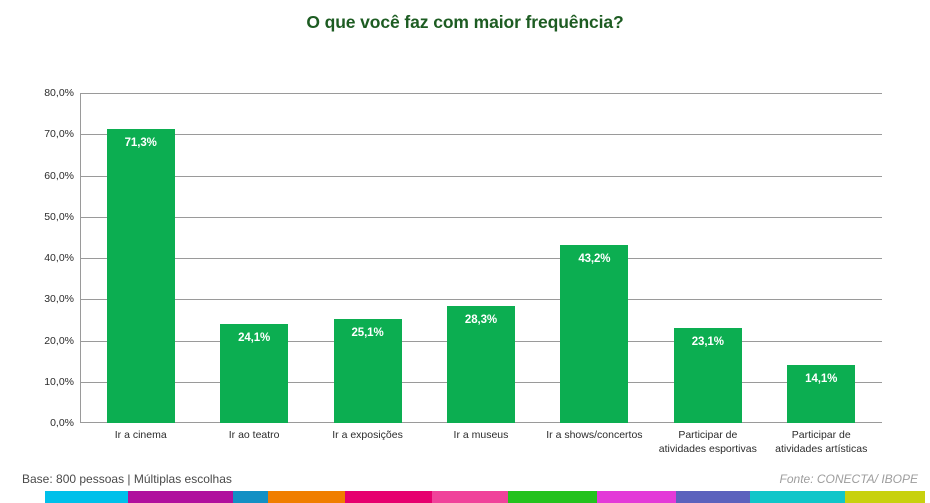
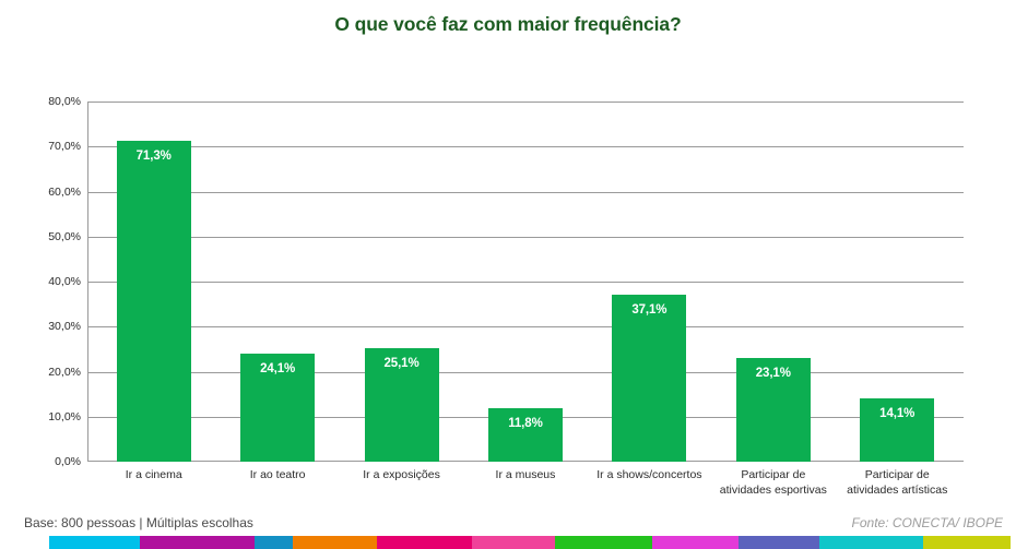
Ir a museus: 28,3% -> 11,8%
Ir a shows/concertos: 43,2% -> 37,1%
